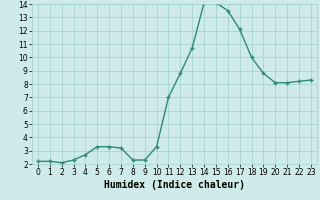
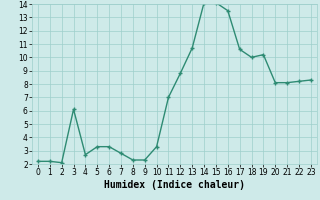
3: 2.3 -> 6.1
7: 3.2 -> 2.8
17: 12.1 -> 10.6
19: 8.8 -> 10.2
